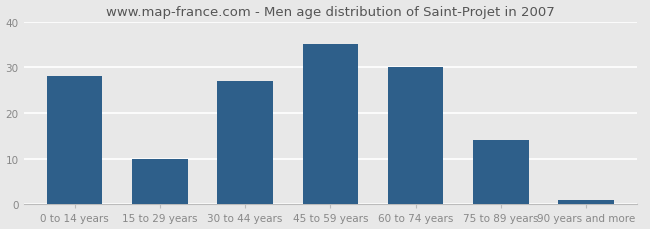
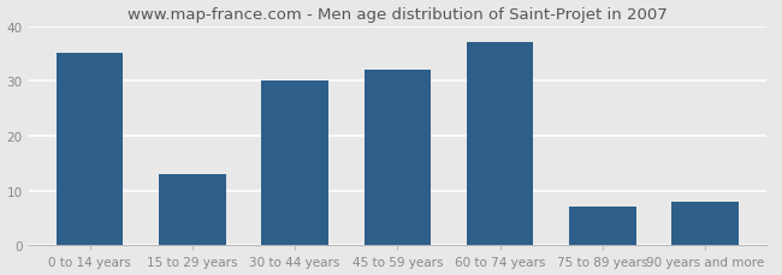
0 to 14 years: 28 -> 35
15 to 29 years: 10 -> 13
30 to 44 years: 27 -> 30
45 to 59 years: 35 -> 32
60 to 74 years: 30 -> 37
75 to 89 years: 14 -> 7
90 years and more: 1 -> 8
